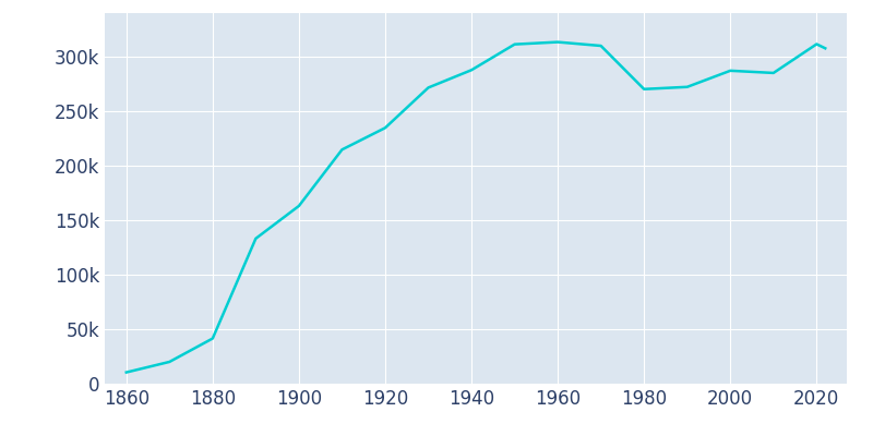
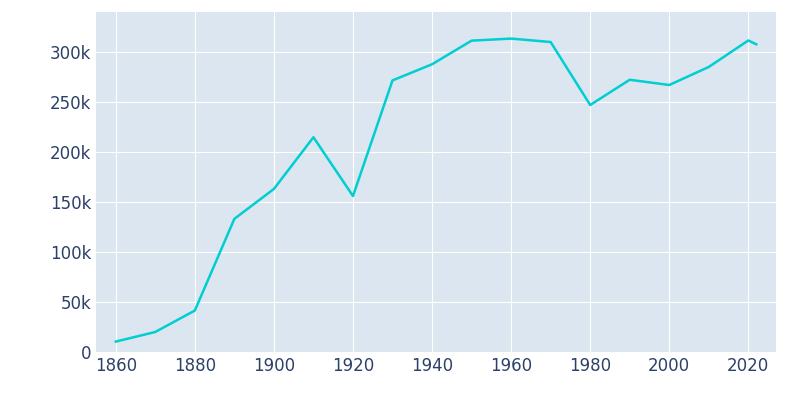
1920: 235k -> 156k
1980: 270k -> 247k
2000: 287k -> 267k
